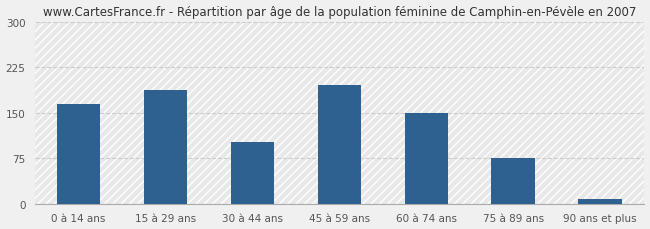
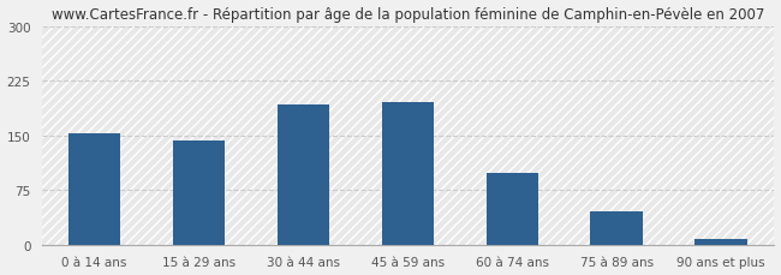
0 à 14 ans: 164 -> 153
15 à 29 ans: 188 -> 142
30 à 44 ans: 102 -> 192
60 à 74 ans: 150 -> 98
75 à 89 ans: 76 -> 46
